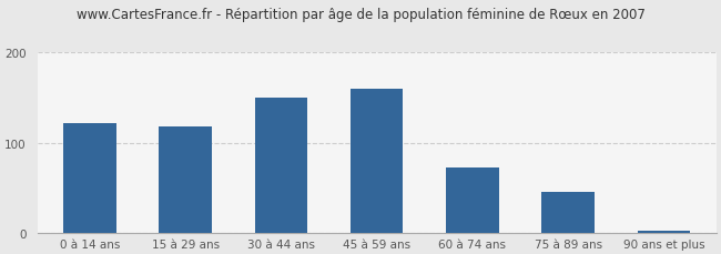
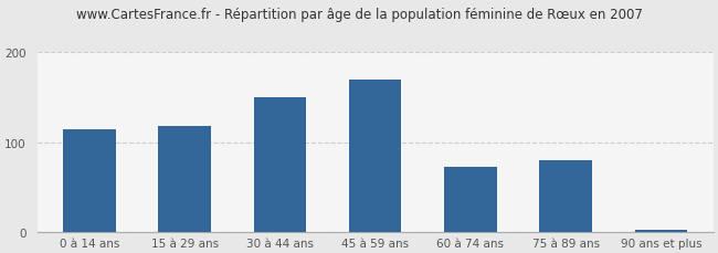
0 à 14 ans: 122 -> 114
45 à 59 ans: 160 -> 170
75 à 89 ans: 45 -> 80
